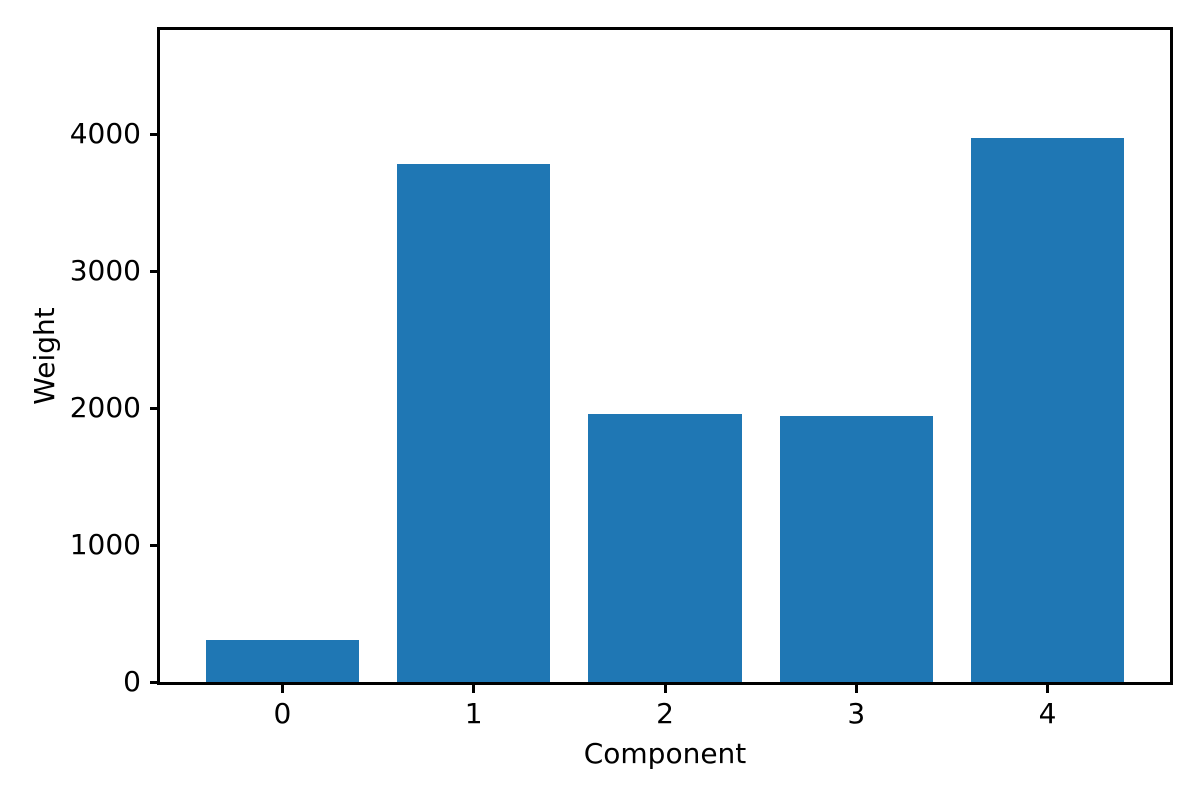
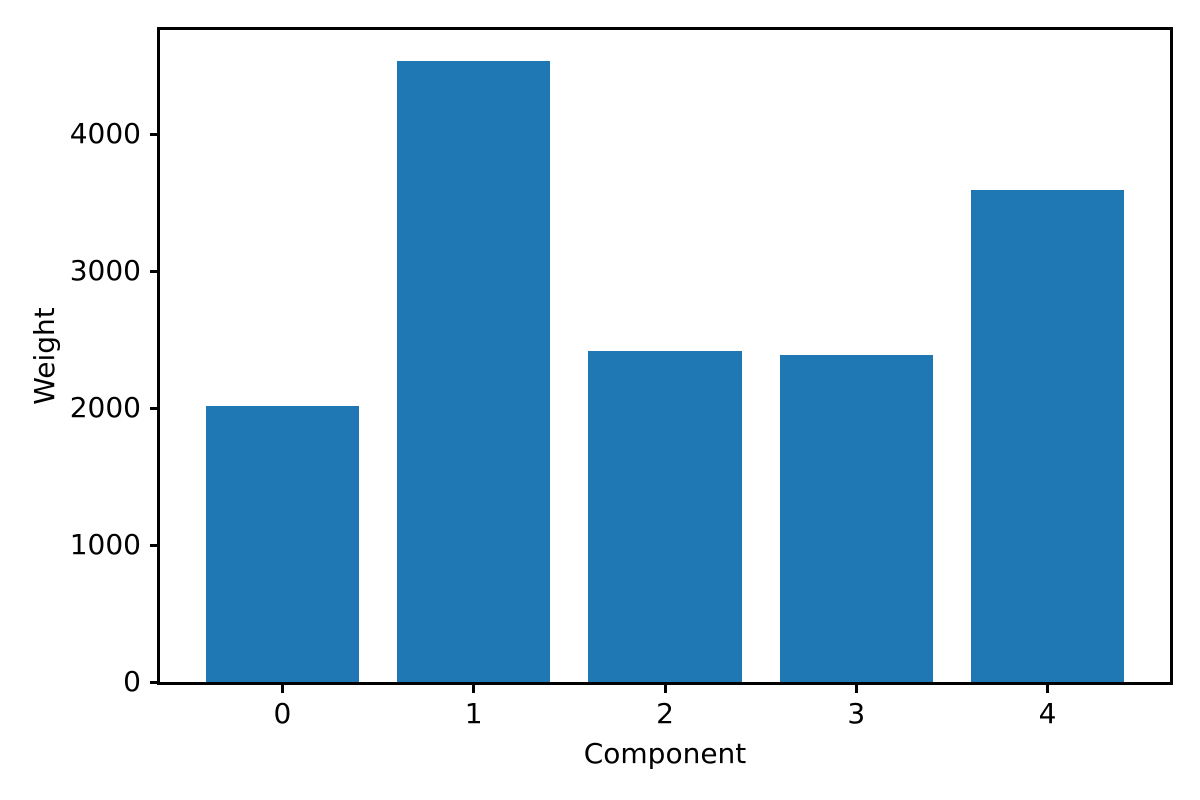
0: 310 -> 2020
1: 3780 -> 4540
2: 1960 -> 2420
3: 1940 -> 2390
4: 3970 -> 3600
